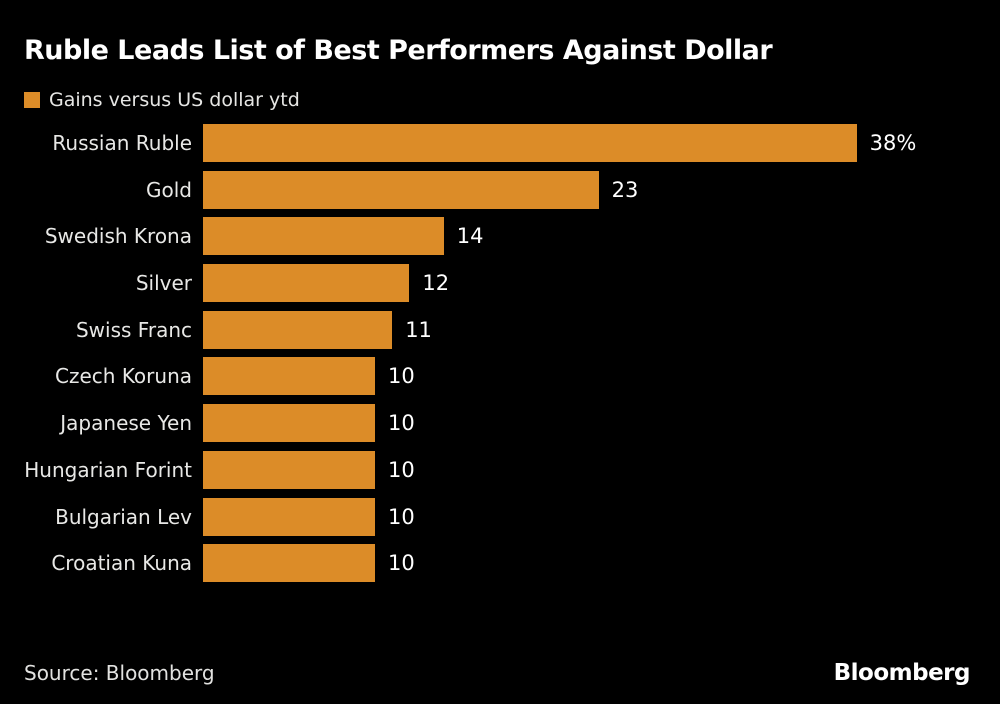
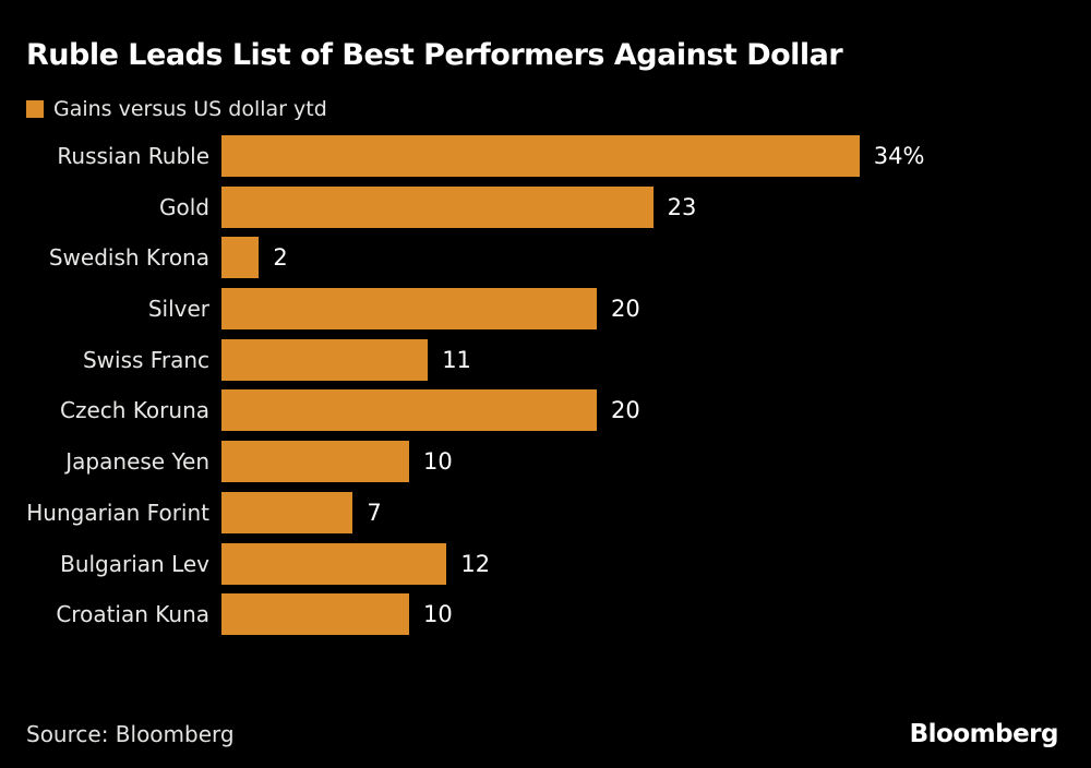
Russian Ruble: 38% -> 34%
Swedish Krona: 14 -> 2
Silver: 12 -> 20
Czech Koruna: 10 -> 20
Hungarian Forint: 10 -> 7
Bulgarian Lev: 10 -> 12
